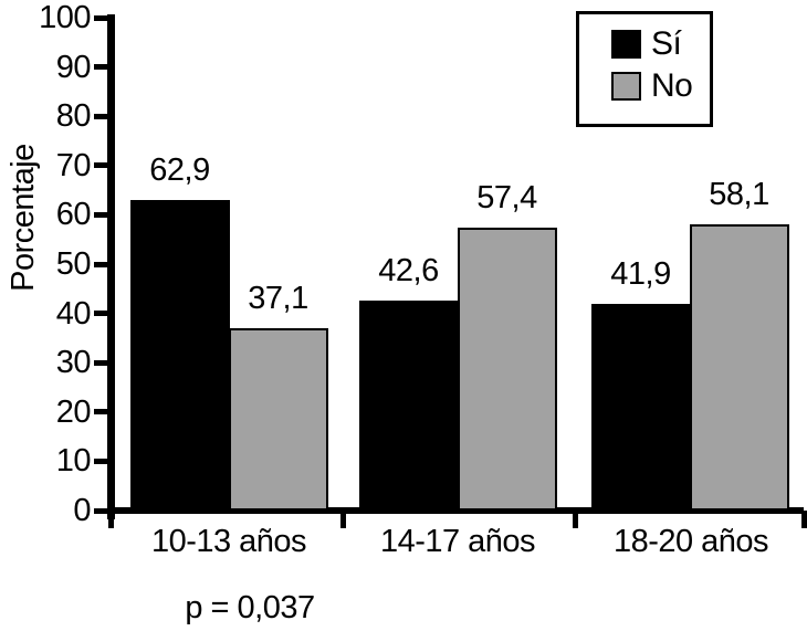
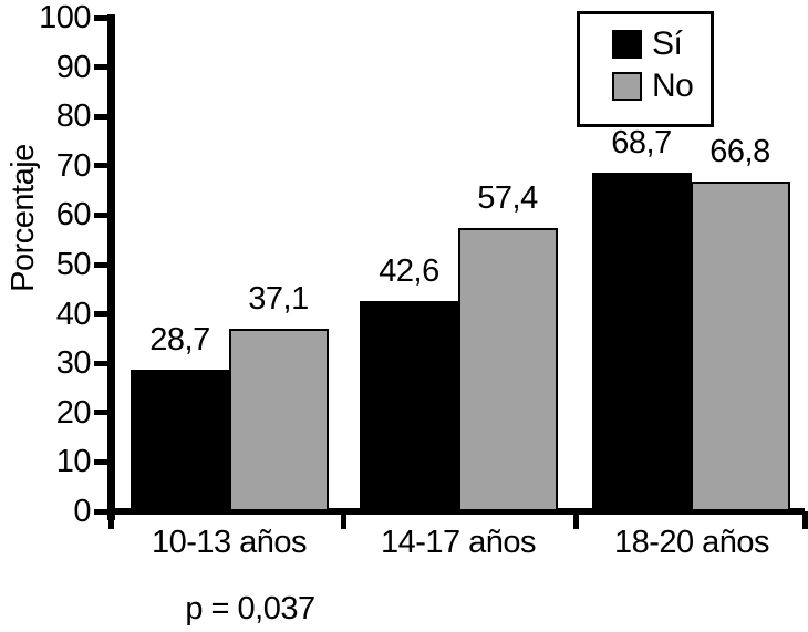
Sí/10-13 años: 62,9 -> 28,7
Sí/18-20 años: 41,9 -> 68,7
No/18-20 años: 58,1 -> 66,8
